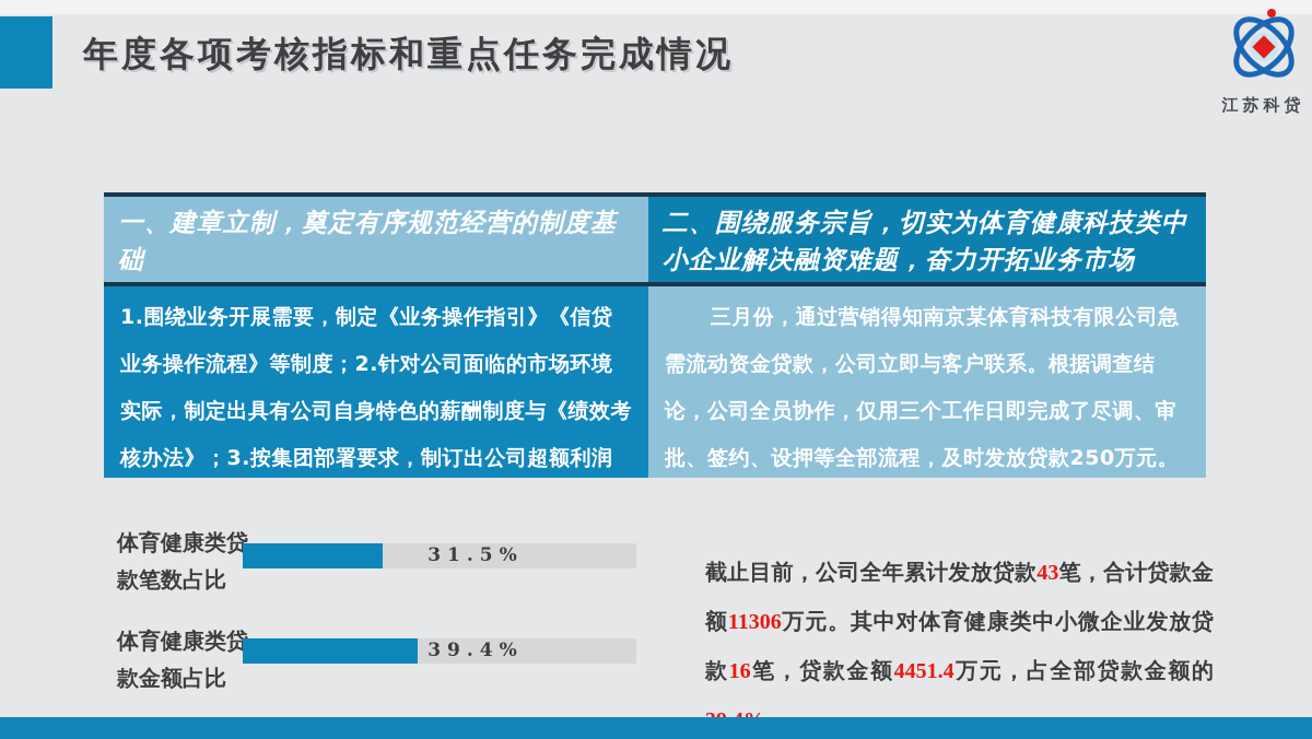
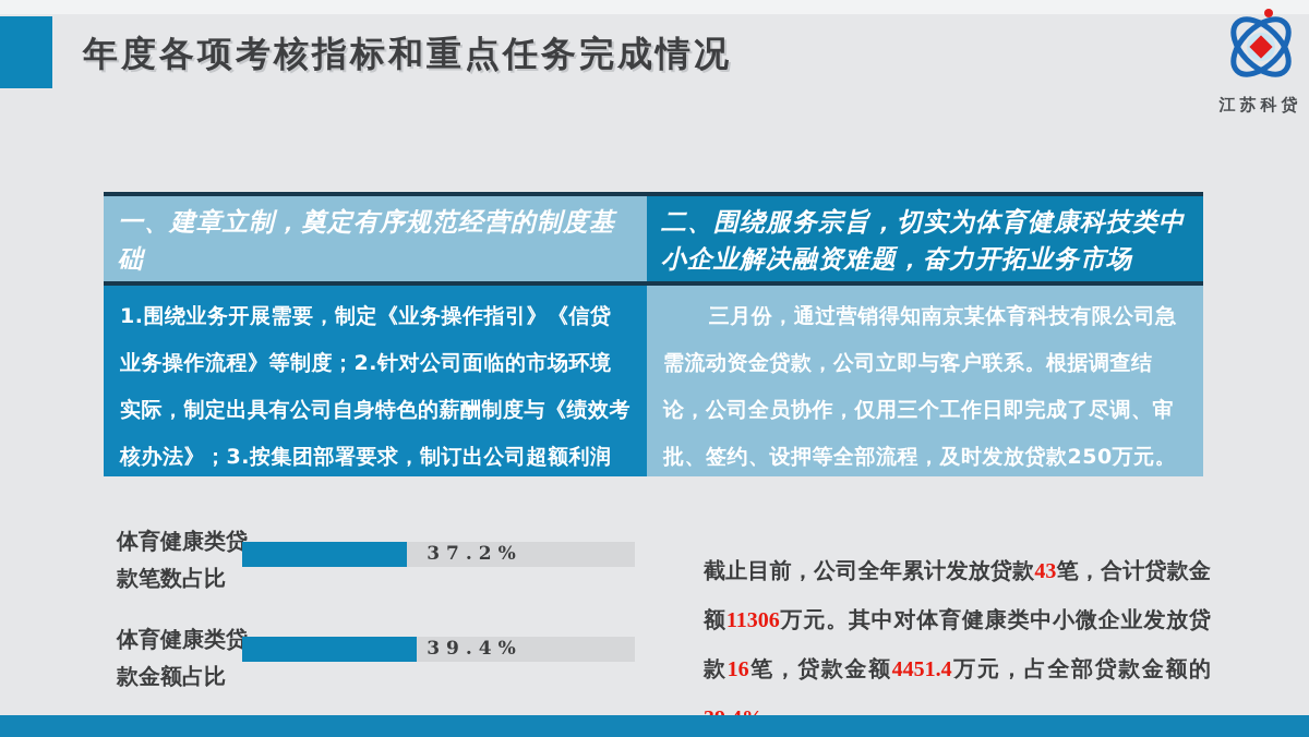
体育健康类贷款笔数占比: 31.5% -> 37.2%
